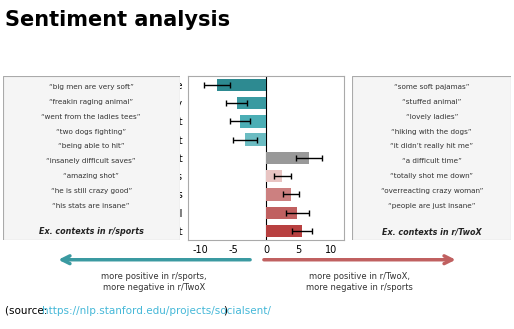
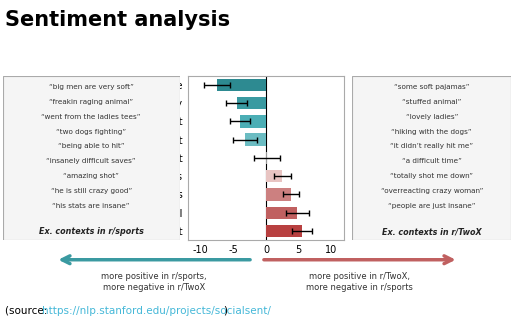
hit: 6.6 -> 0.2
